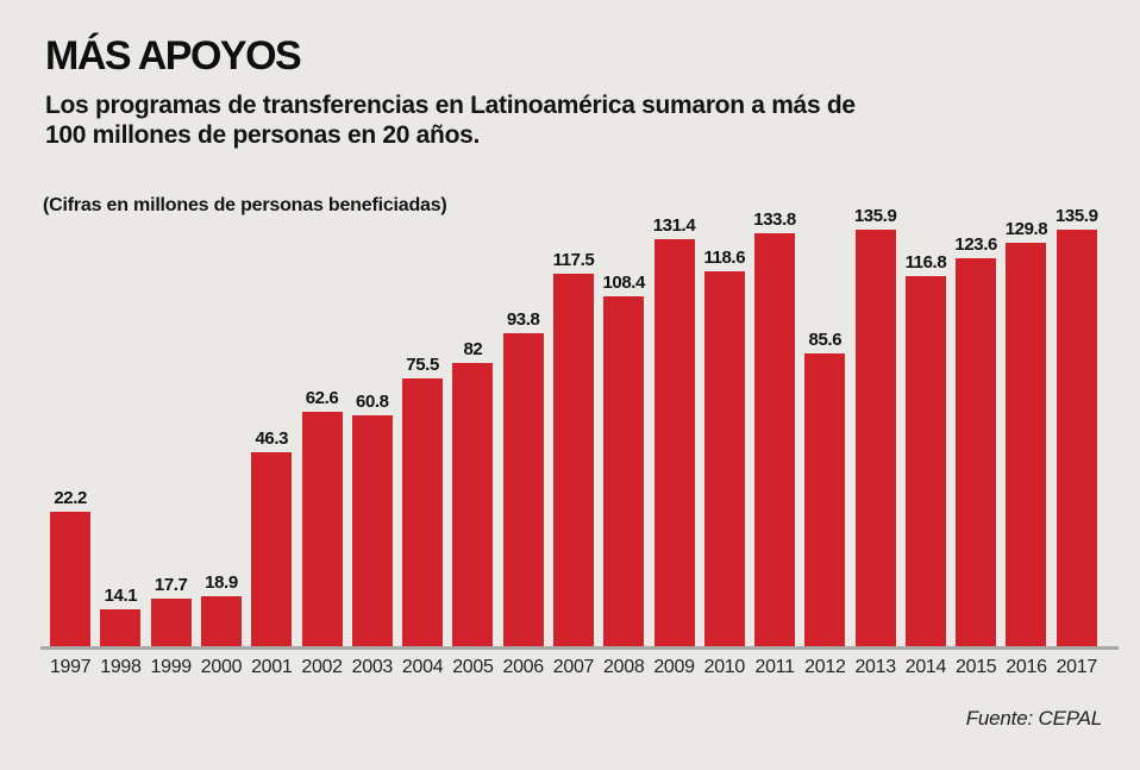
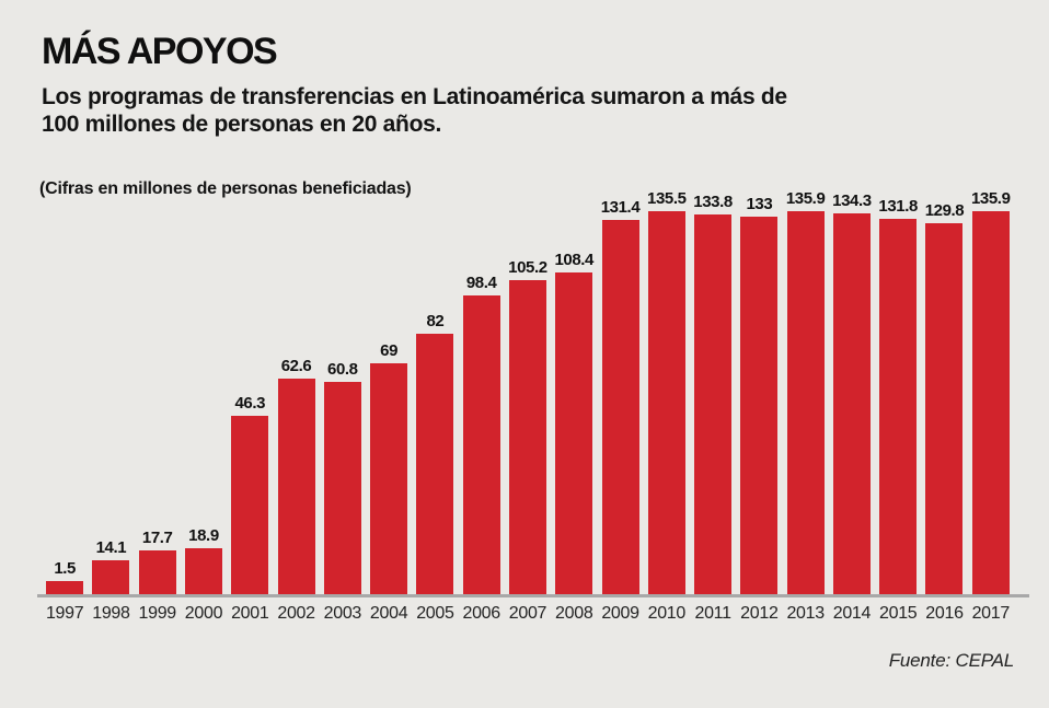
1997: 22.2 -> 1.5
2004: 75.5 -> 69
2006: 93.8 -> 98.4
2007: 117.5 -> 105.2
2010: 118.6 -> 135.5
2012: 85.6 -> 133
2014: 116.8 -> 134.3
2015: 123.6 -> 131.8
